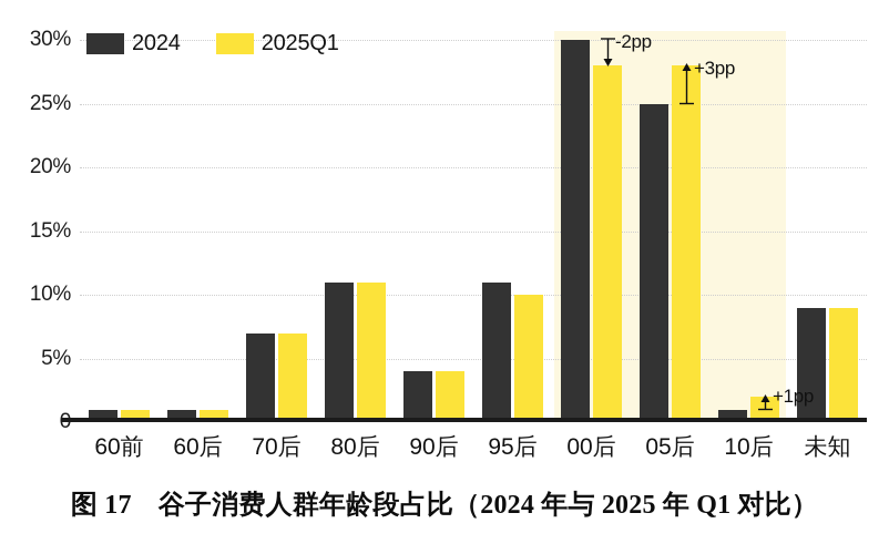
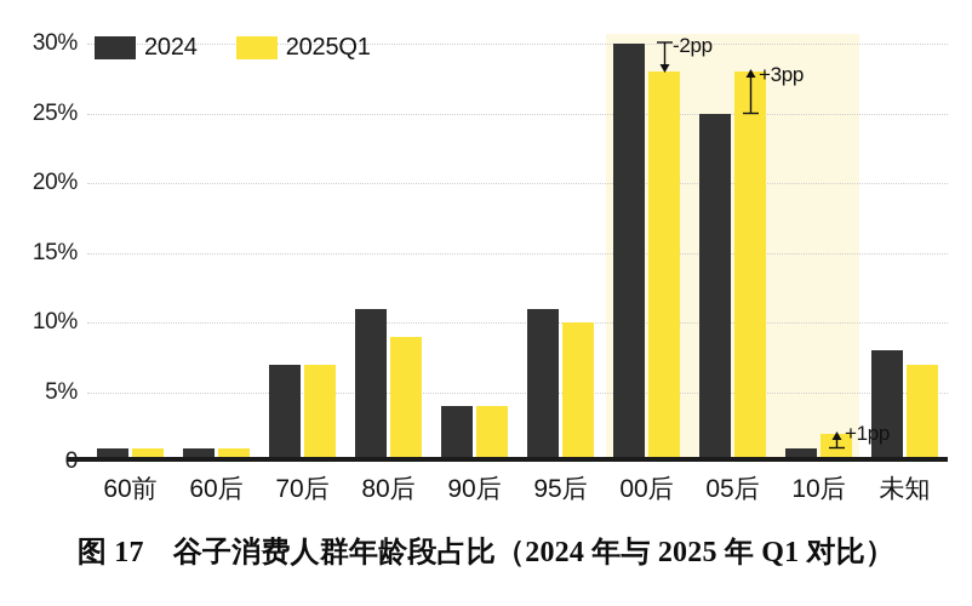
2025Q1/80后: 11% -> 9%
2024/未知: 9% -> 8%
2025Q1/未知: 9% -> 7%
